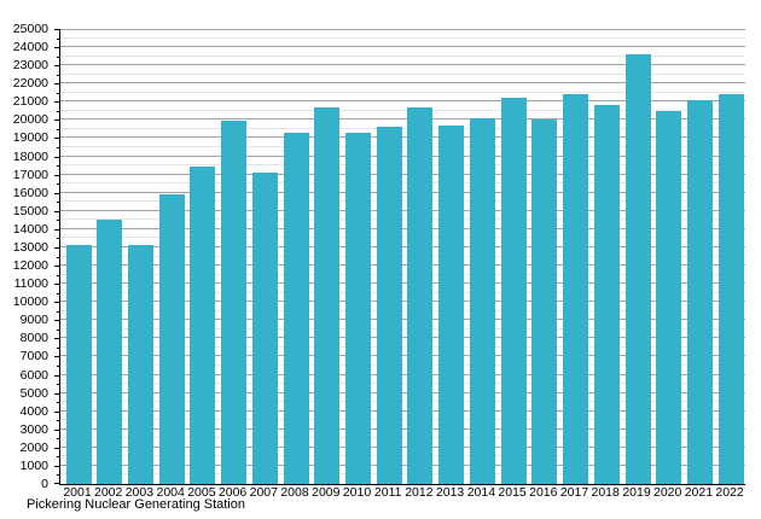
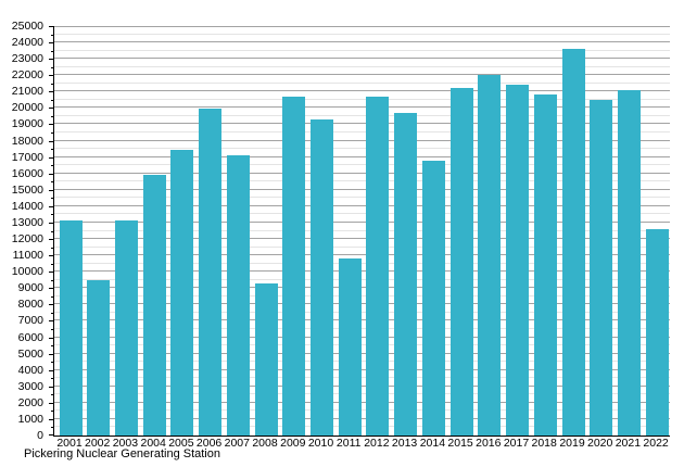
2002: 14600 -> 9500
2008: 19300 -> 9300
2011: 19600 -> 10800
2014: 20100 -> 16800
2016: 20000 -> 22000
2022: 21400 -> 12600
